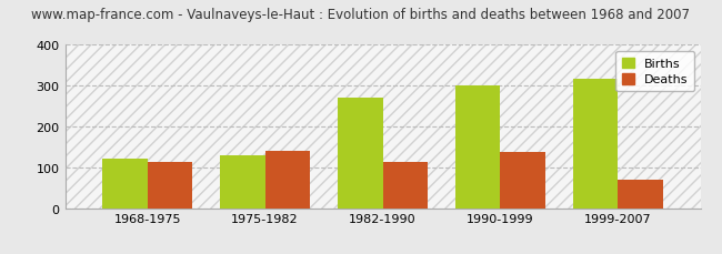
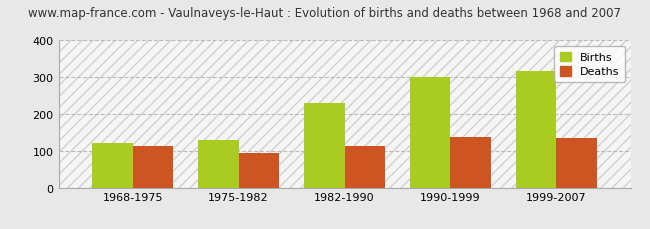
Deaths/1975-1982: 140 -> 95
Births/1982-1990: 270 -> 230
Deaths/1999-2007: 70 -> 136
